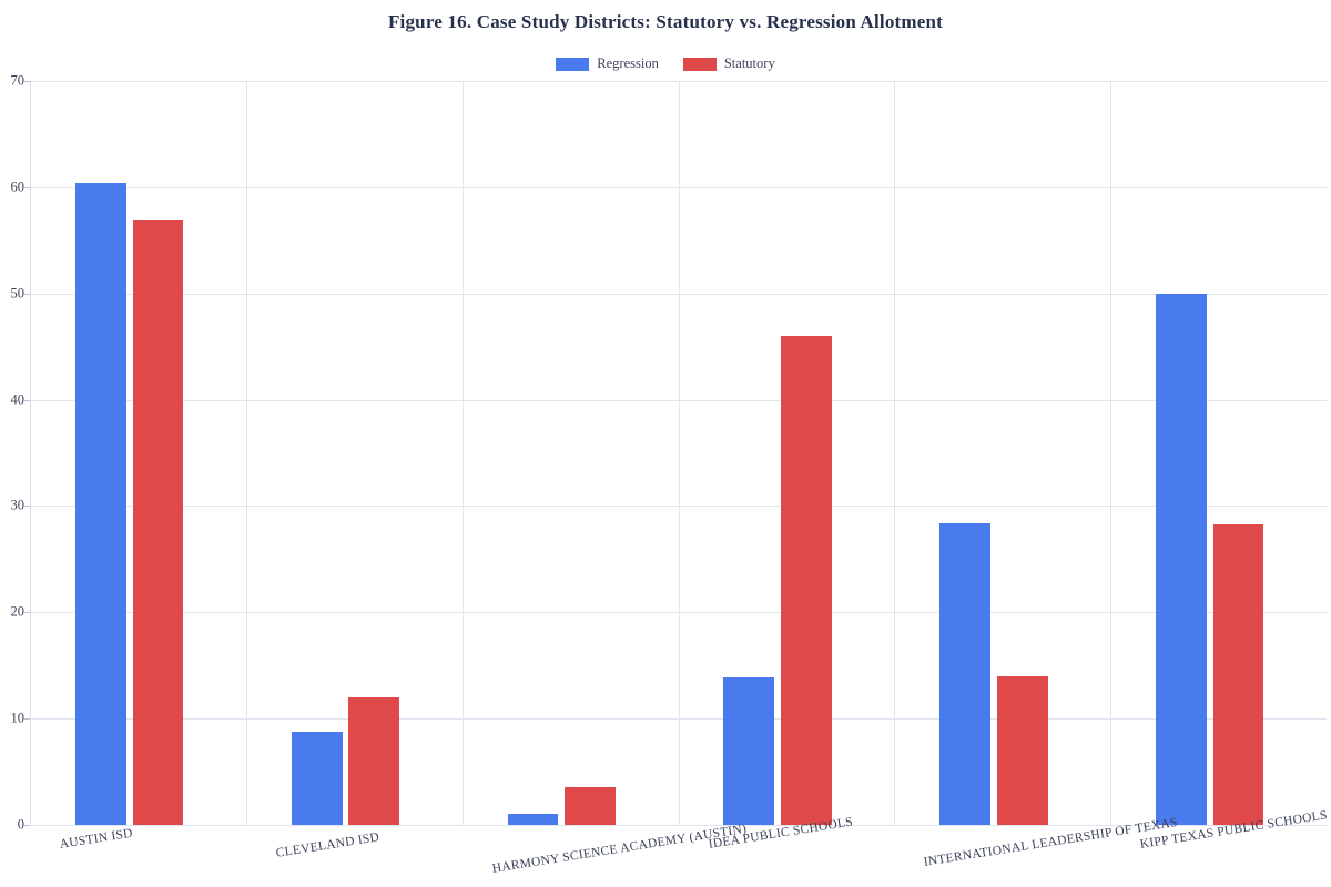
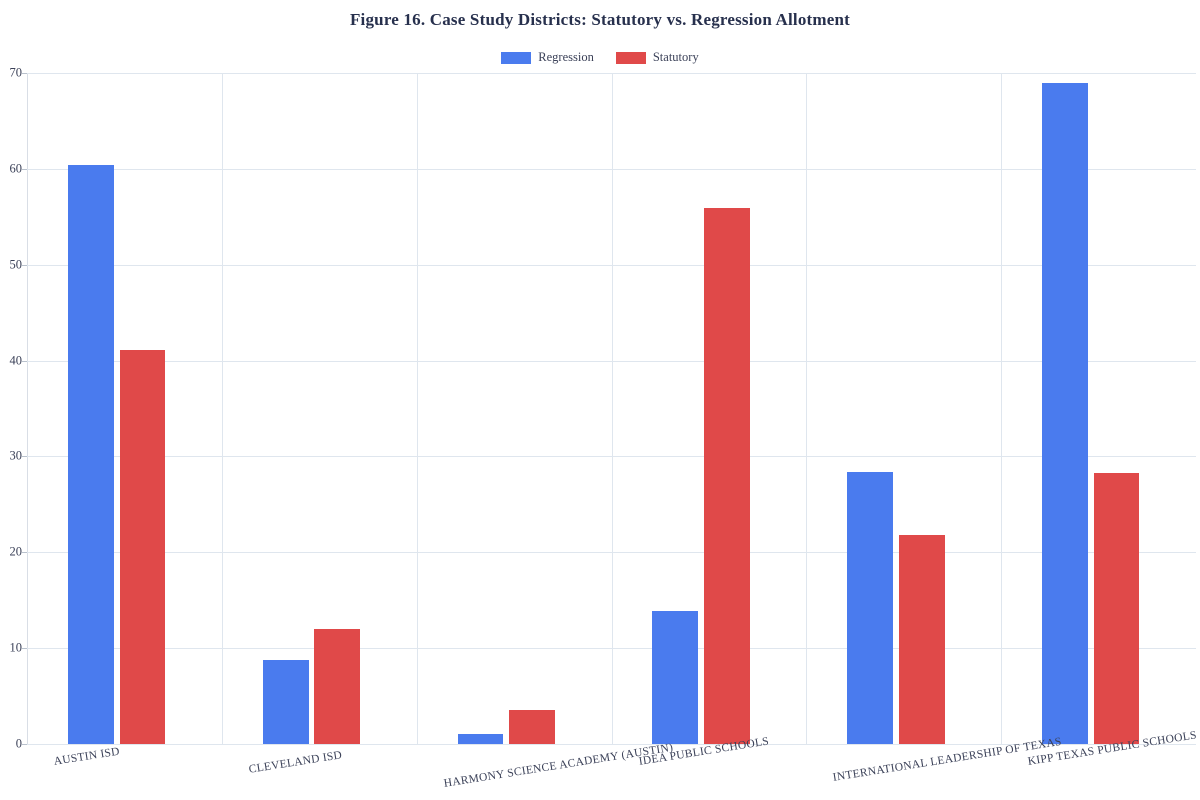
Statutory/AUSTIN ISD: 57 -> 41
Statutory/IDEA PUBLIC SCHOOLS: 46 -> 56
Statutory/INTERNATIONAL LEADERSHIP OF TEXAS: 14 -> 22
Regression/KIPP TEXAS PUBLIC SCHOOLS: 50 -> 69
